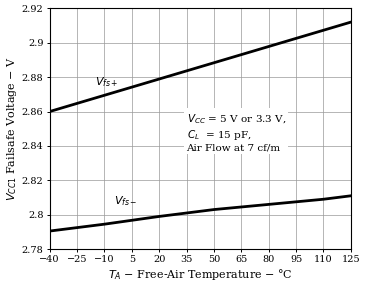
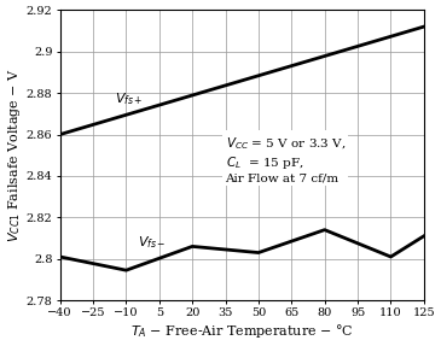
−40: 2.791 -> 2.801
20: 2.799 -> 2.806
80: 2.806 -> 2.814
110: 2.809 -> 2.801
